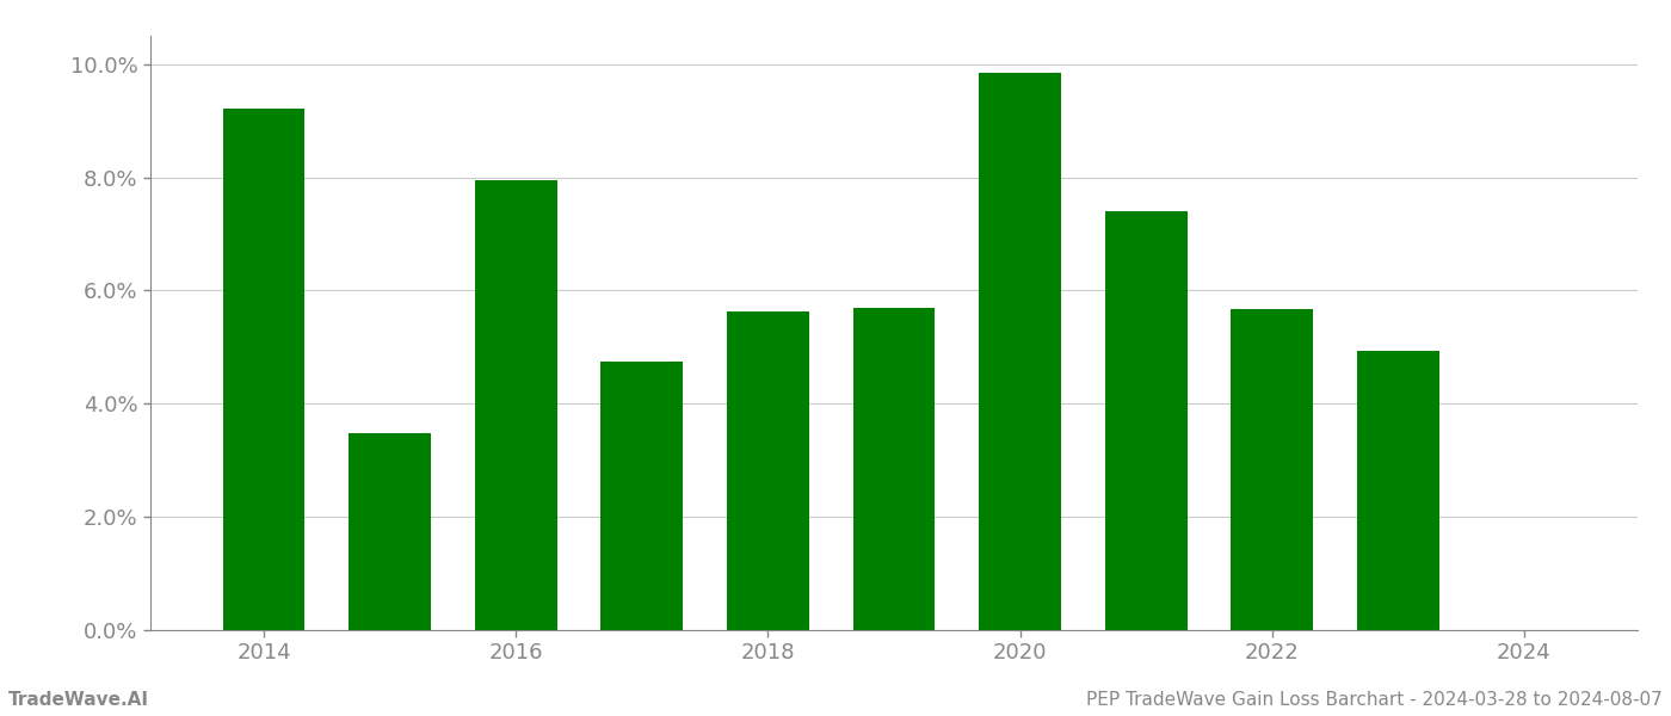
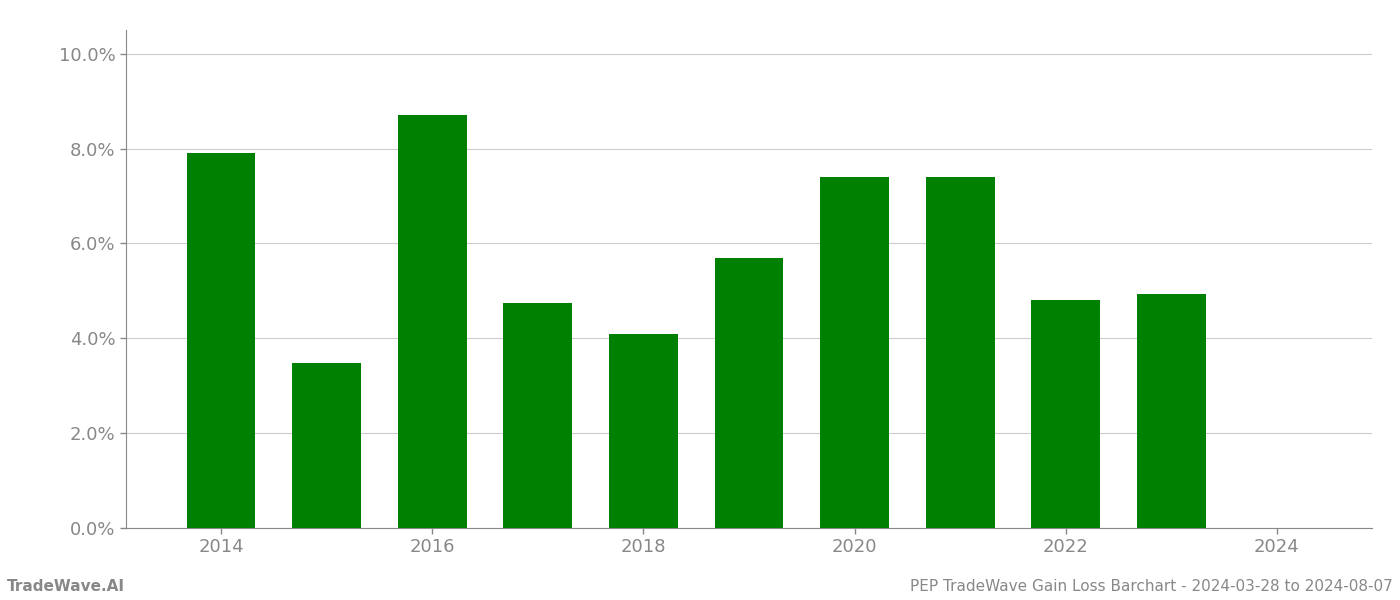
2014: 9.22% -> 7.90%
2016: 7.95% -> 8.70%
2018: 5.62% -> 4.10%
2020: 9.85% -> 7.40%
2022: 5.68% -> 4.80%
